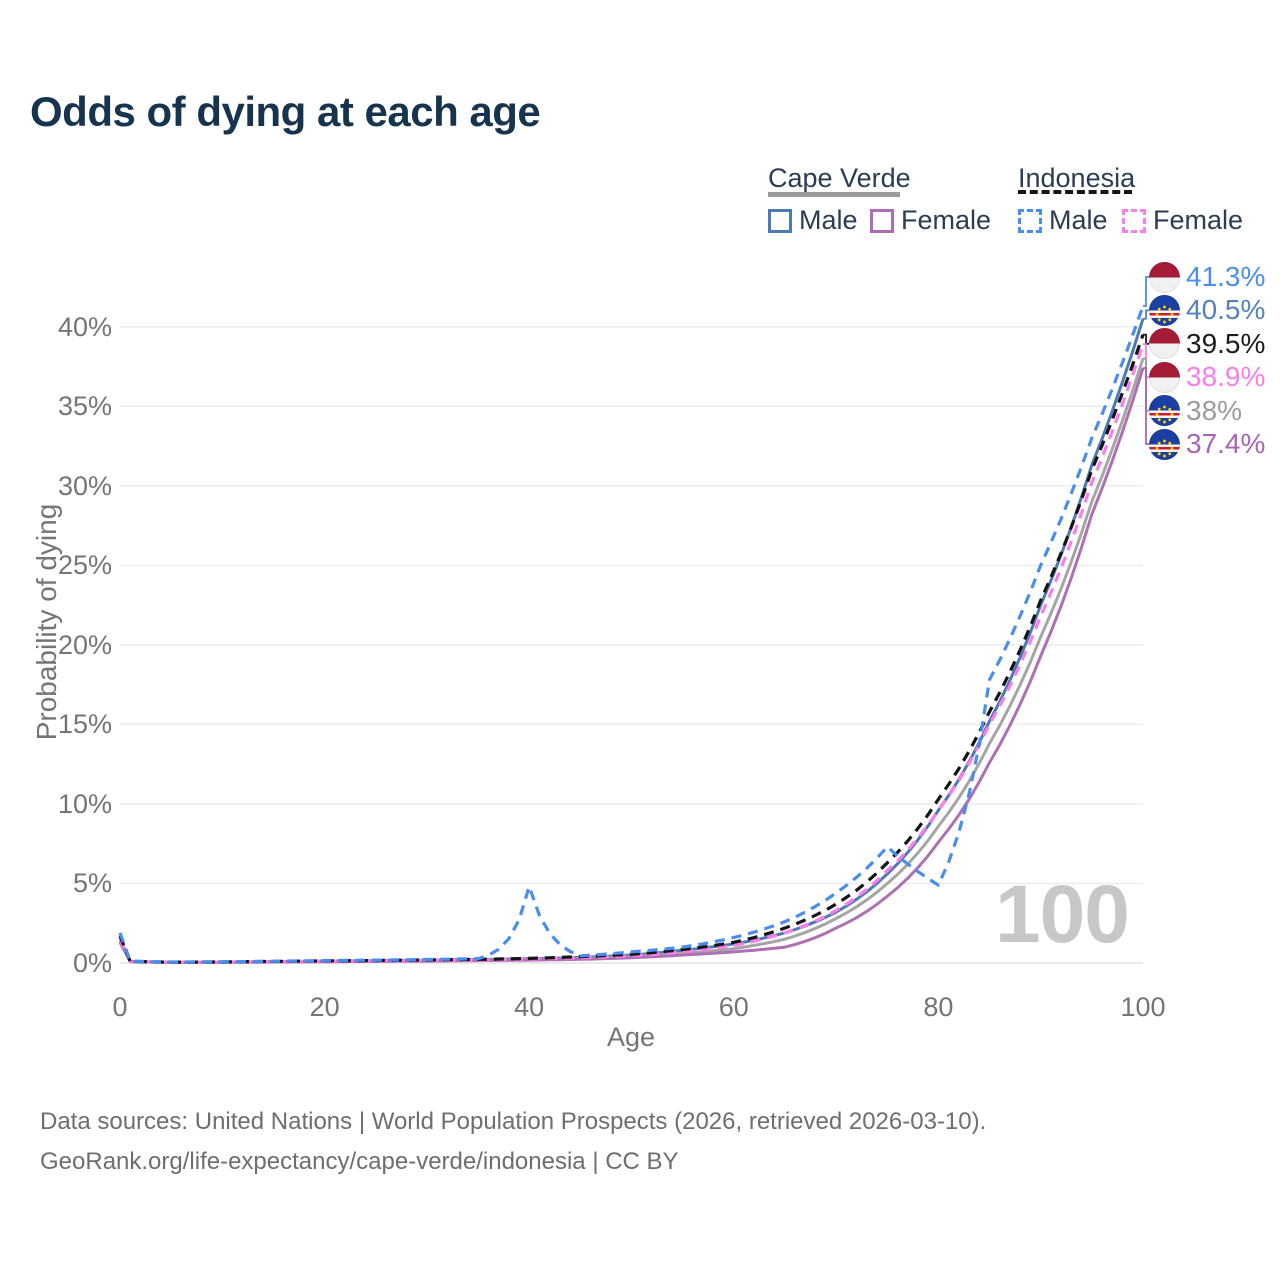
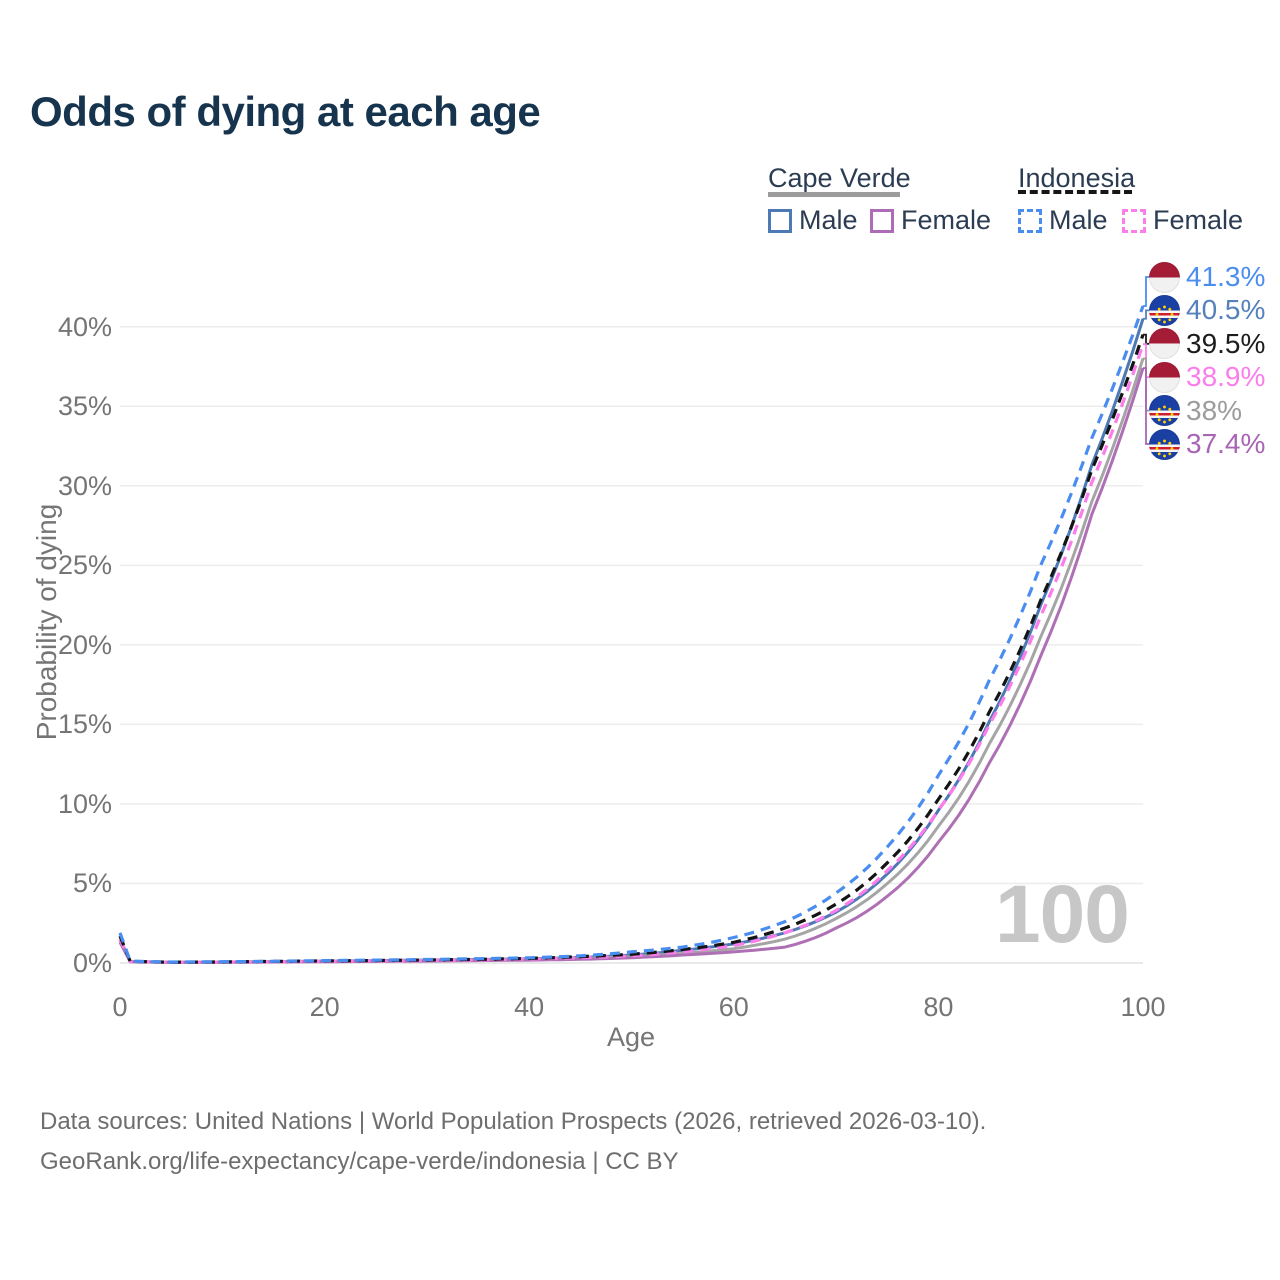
Indonesia Male/40: 4.8% -> 0.3%
Indonesia Male/80: 4.9% -> 11.8%
